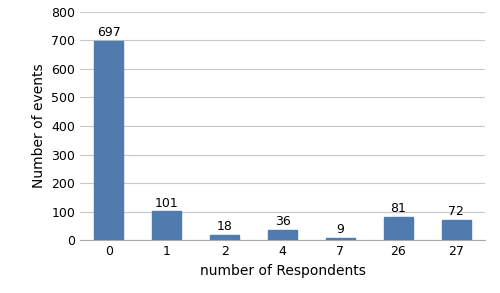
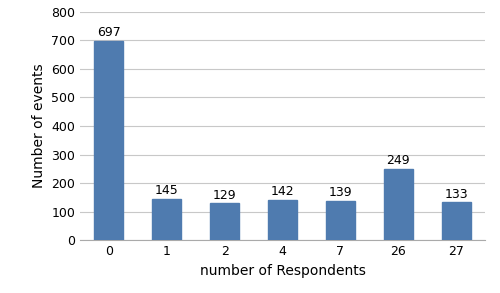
1: 101 -> 145
2: 18 -> 129
4: 36 -> 142
7: 9 -> 139
26: 81 -> 249
27: 72 -> 133
